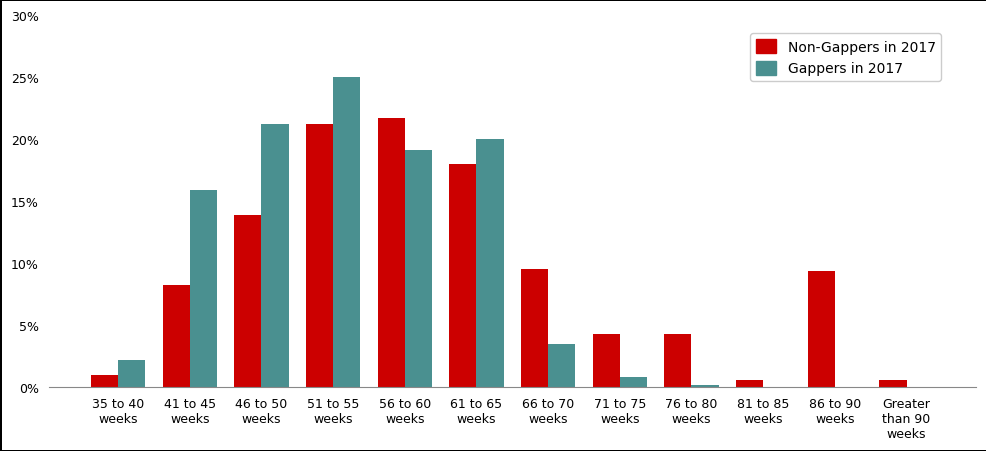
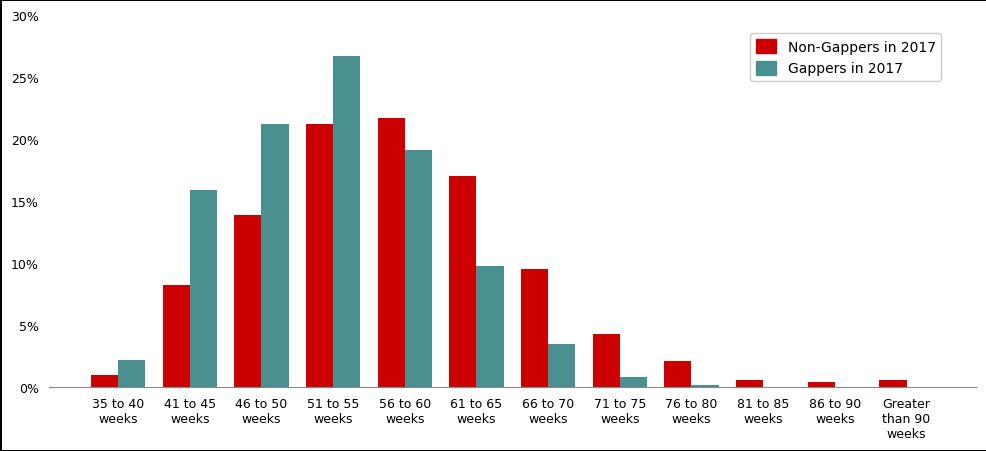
Gappers in 2017/51 to 55 weeks: 25.0% -> 26.7%
Non-Gappers in 2017/61 to 65 weeks: 18.0% -> 17.0%
Gappers in 2017/61 to 65 weeks: 20.0% -> 9.8%
Non-Gappers in 2017/76 to 80 weeks: 4.3% -> 2.1%
Non-Gappers in 2017/86 to 90 weeks: 9.4% -> 0.4%
